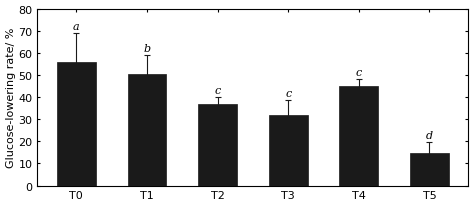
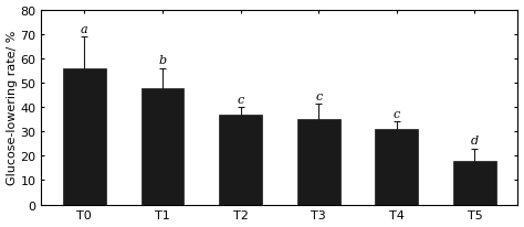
T1: 50.5 -> 47.5
T3: 32.0 -> 35.0
T4: 45.0 -> 31.0
T5: 14.5 -> 18.0
